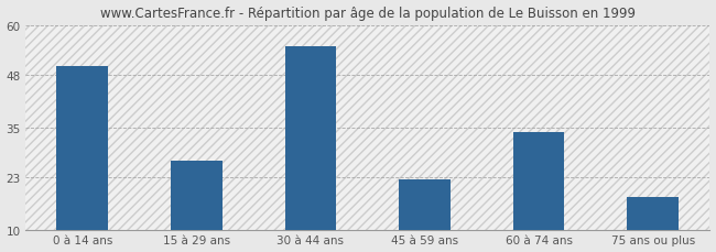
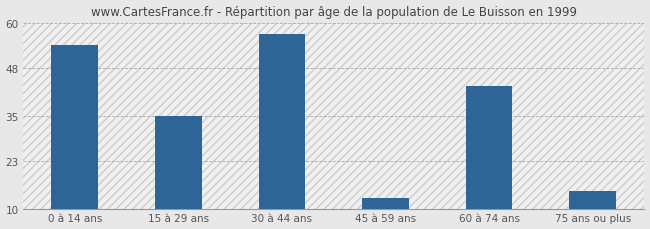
0 à 14 ans: 50.0 -> 54.0
15 à 29 ans: 27.0 -> 35.0
30 à 44 ans: 55.0 -> 57.0
45 à 59 ans: 22.5 -> 13.0
60 à 74 ans: 34.0 -> 43.0
75 ans ou plus: 18.0 -> 15.0
